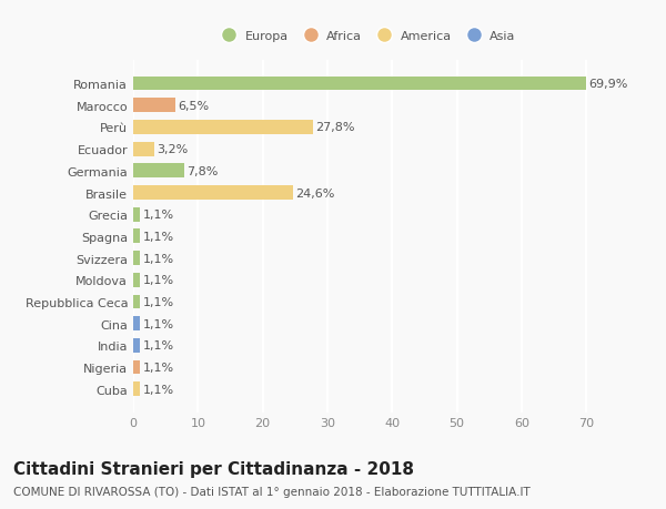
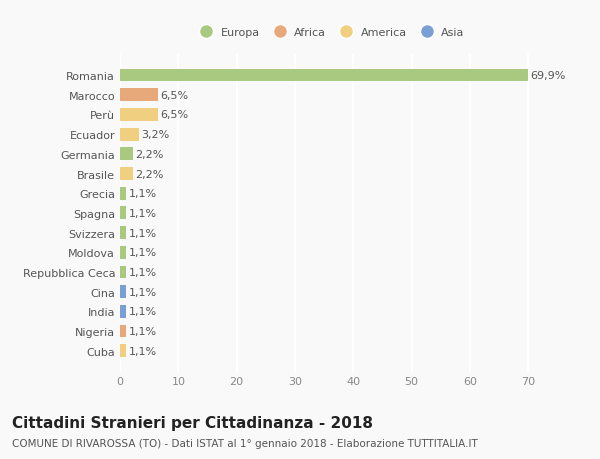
Perù: 27,8% -> 6,5%
Germania: 7,8% -> 2,2%
Brasile: 24,6% -> 2,2%
